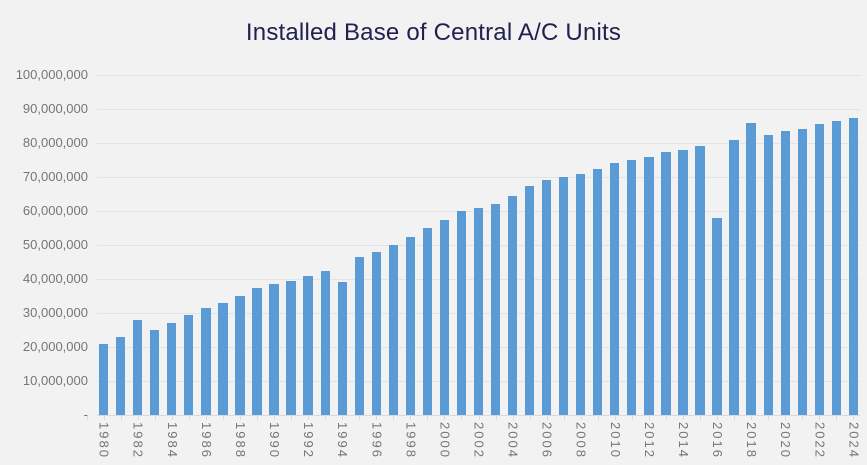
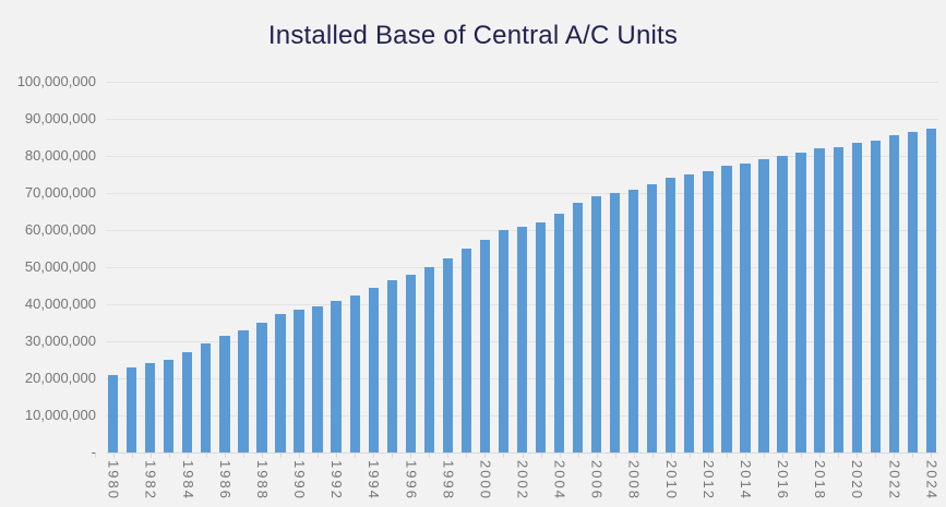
1982: 28000000 -> 24000000
1994: 39000000 -> 44000000
2016: 58000000 -> 80000000
2018: 86000000 -> 82000000
